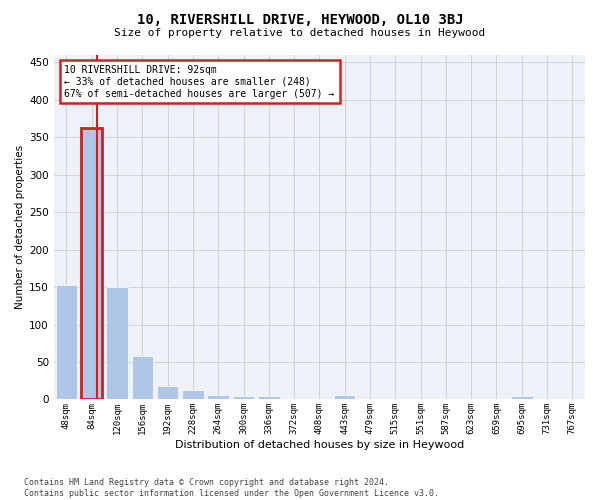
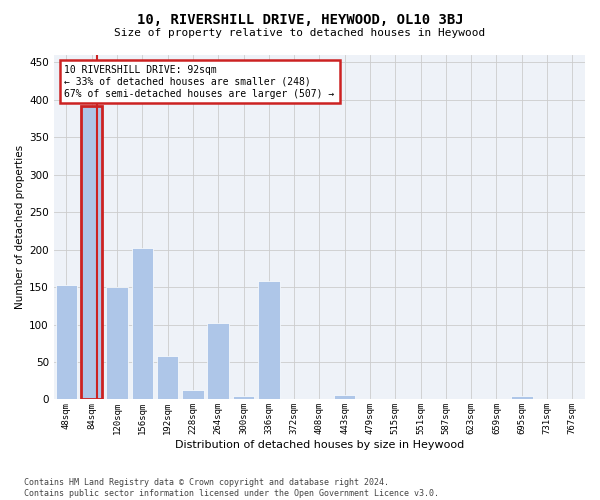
84sqm: 363 -> 392
156sqm: 58 -> 202
192sqm: 18 -> 58
264sqm: 6 -> 102
336sqm: 5 -> 158
